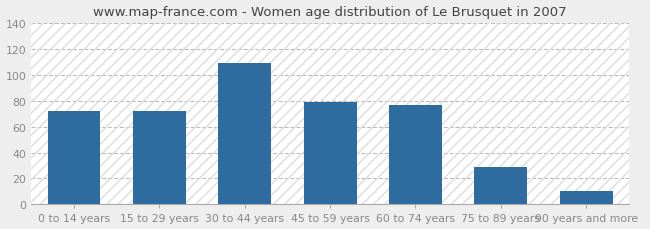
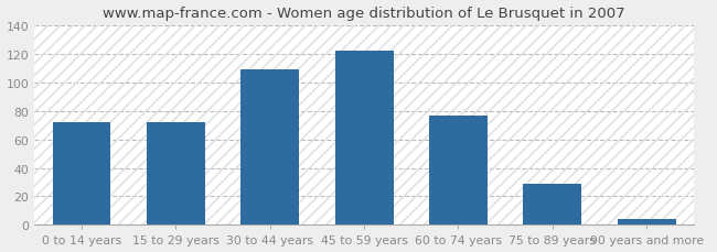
45 to 59 years: 79 -> 122
90 years and more: 10 -> 4
